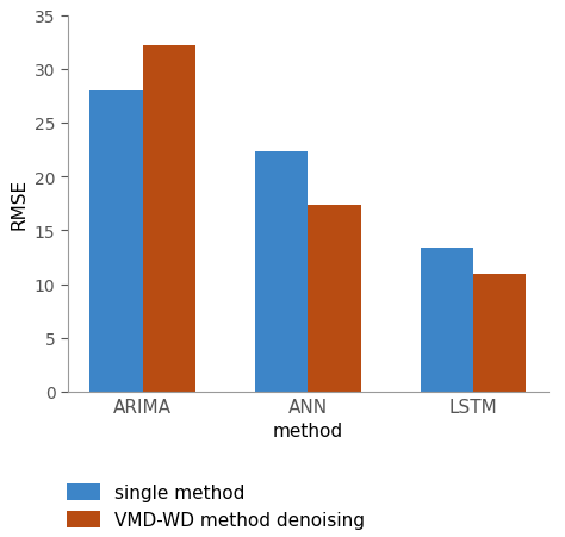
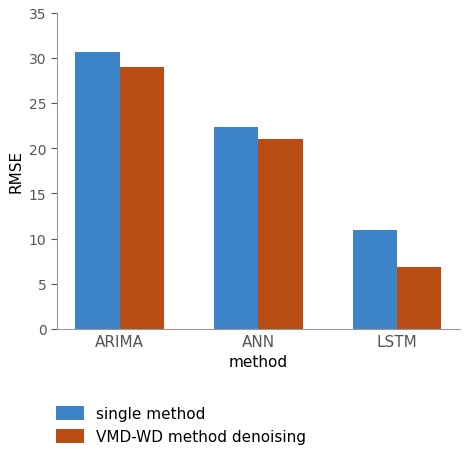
single method/ARIMA: 28.0 -> 30.6
VMD-WD method denoising/ARIMA: 32.2 -> 29.0
VMD-WD method denoising/ANN: 17.4 -> 21.0
single method/LSTM: 13.4 -> 11.0
VMD-WD method denoising/LSTM: 11.0 -> 6.8
